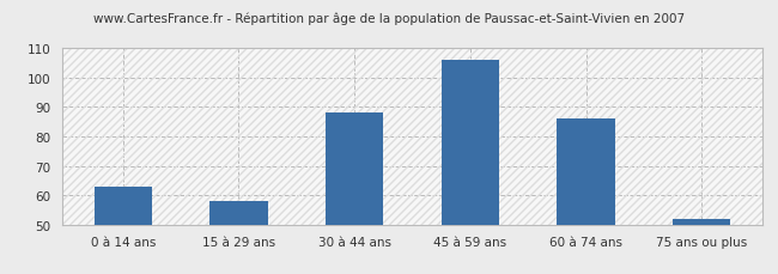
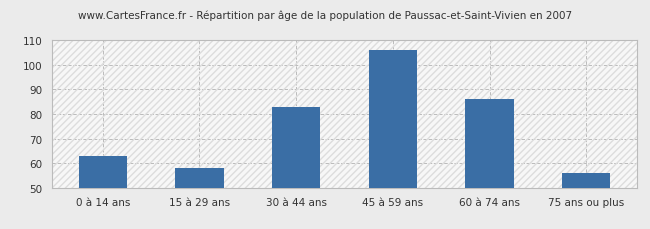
30 à 44 ans: 88 -> 83
75 ans ou plus: 52 -> 56
